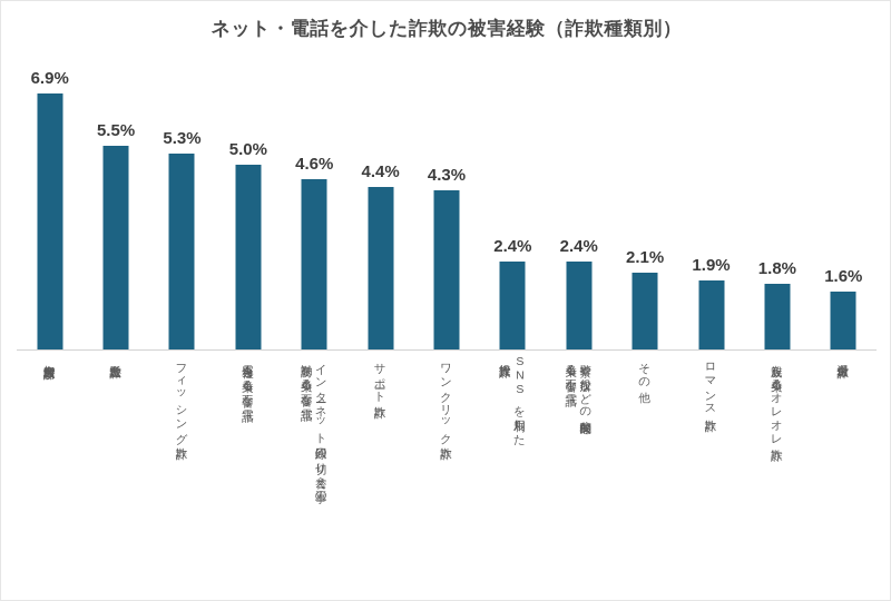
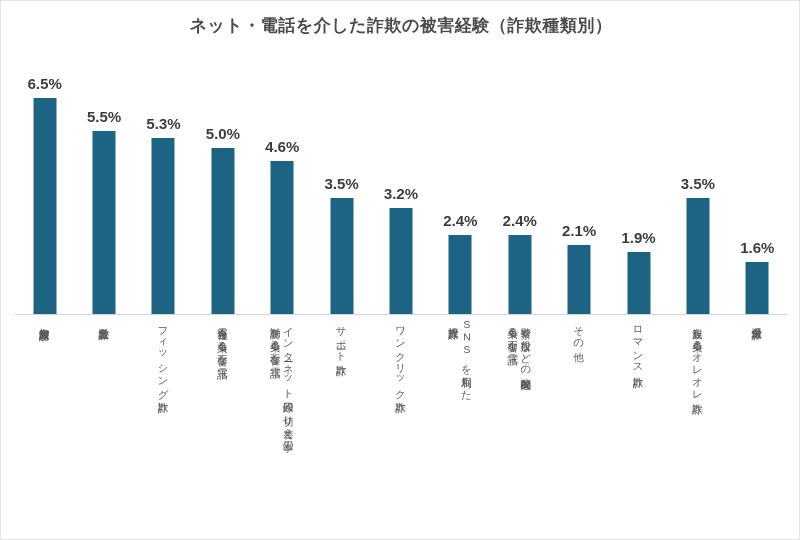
架空料金請求詐欺: 6.9% -> 6.5%
サポート詐欺: 4.4% -> 3.5%
ワンクリック詐欺: 4.3% -> 3.2%
親族を名乗るオレオレ詐欺: 1.8% -> 3.5%
